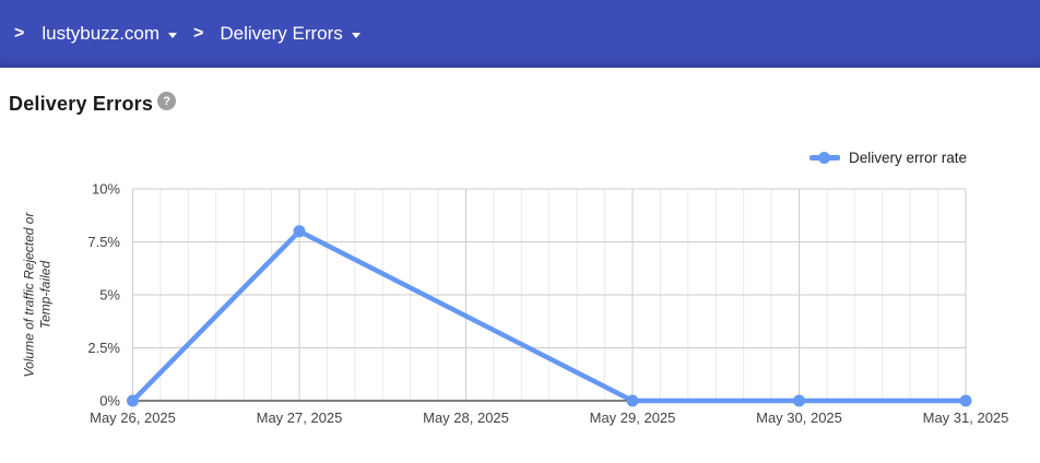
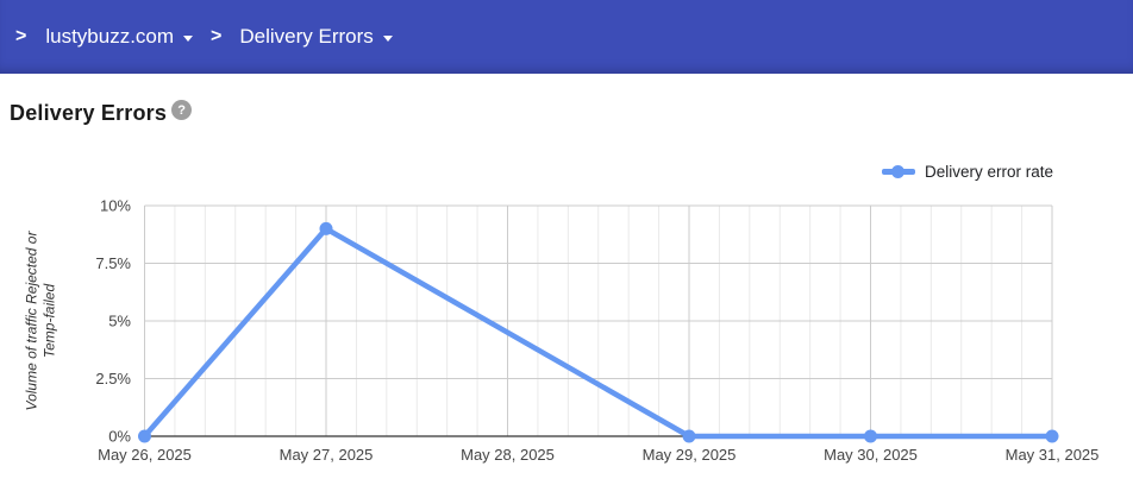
May 27, 2025: 8% -> 9%
